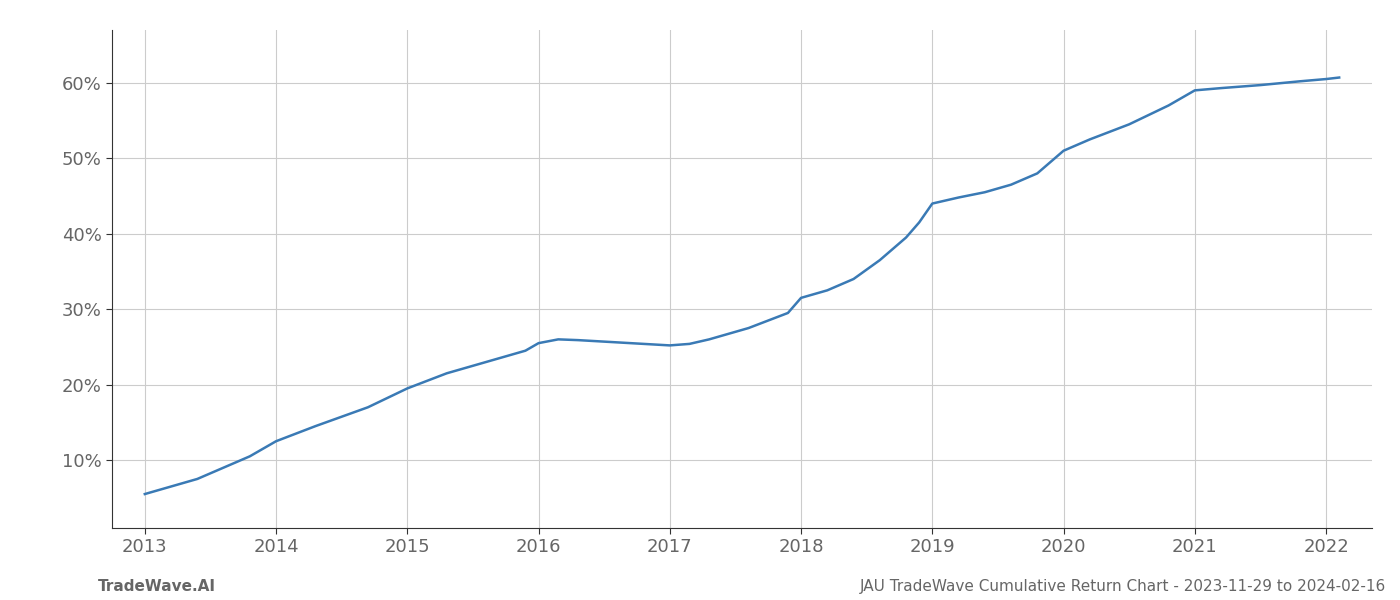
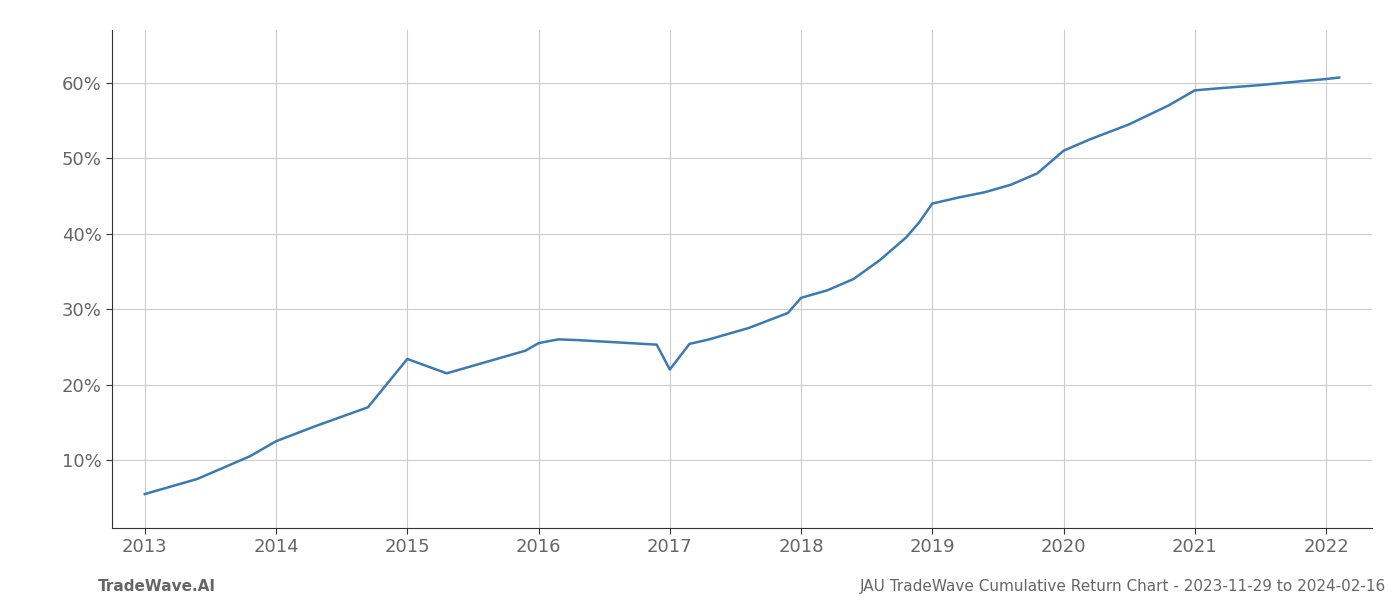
2015: 19.5% -> 23.4%
2017: 25.2% -> 22.0%
